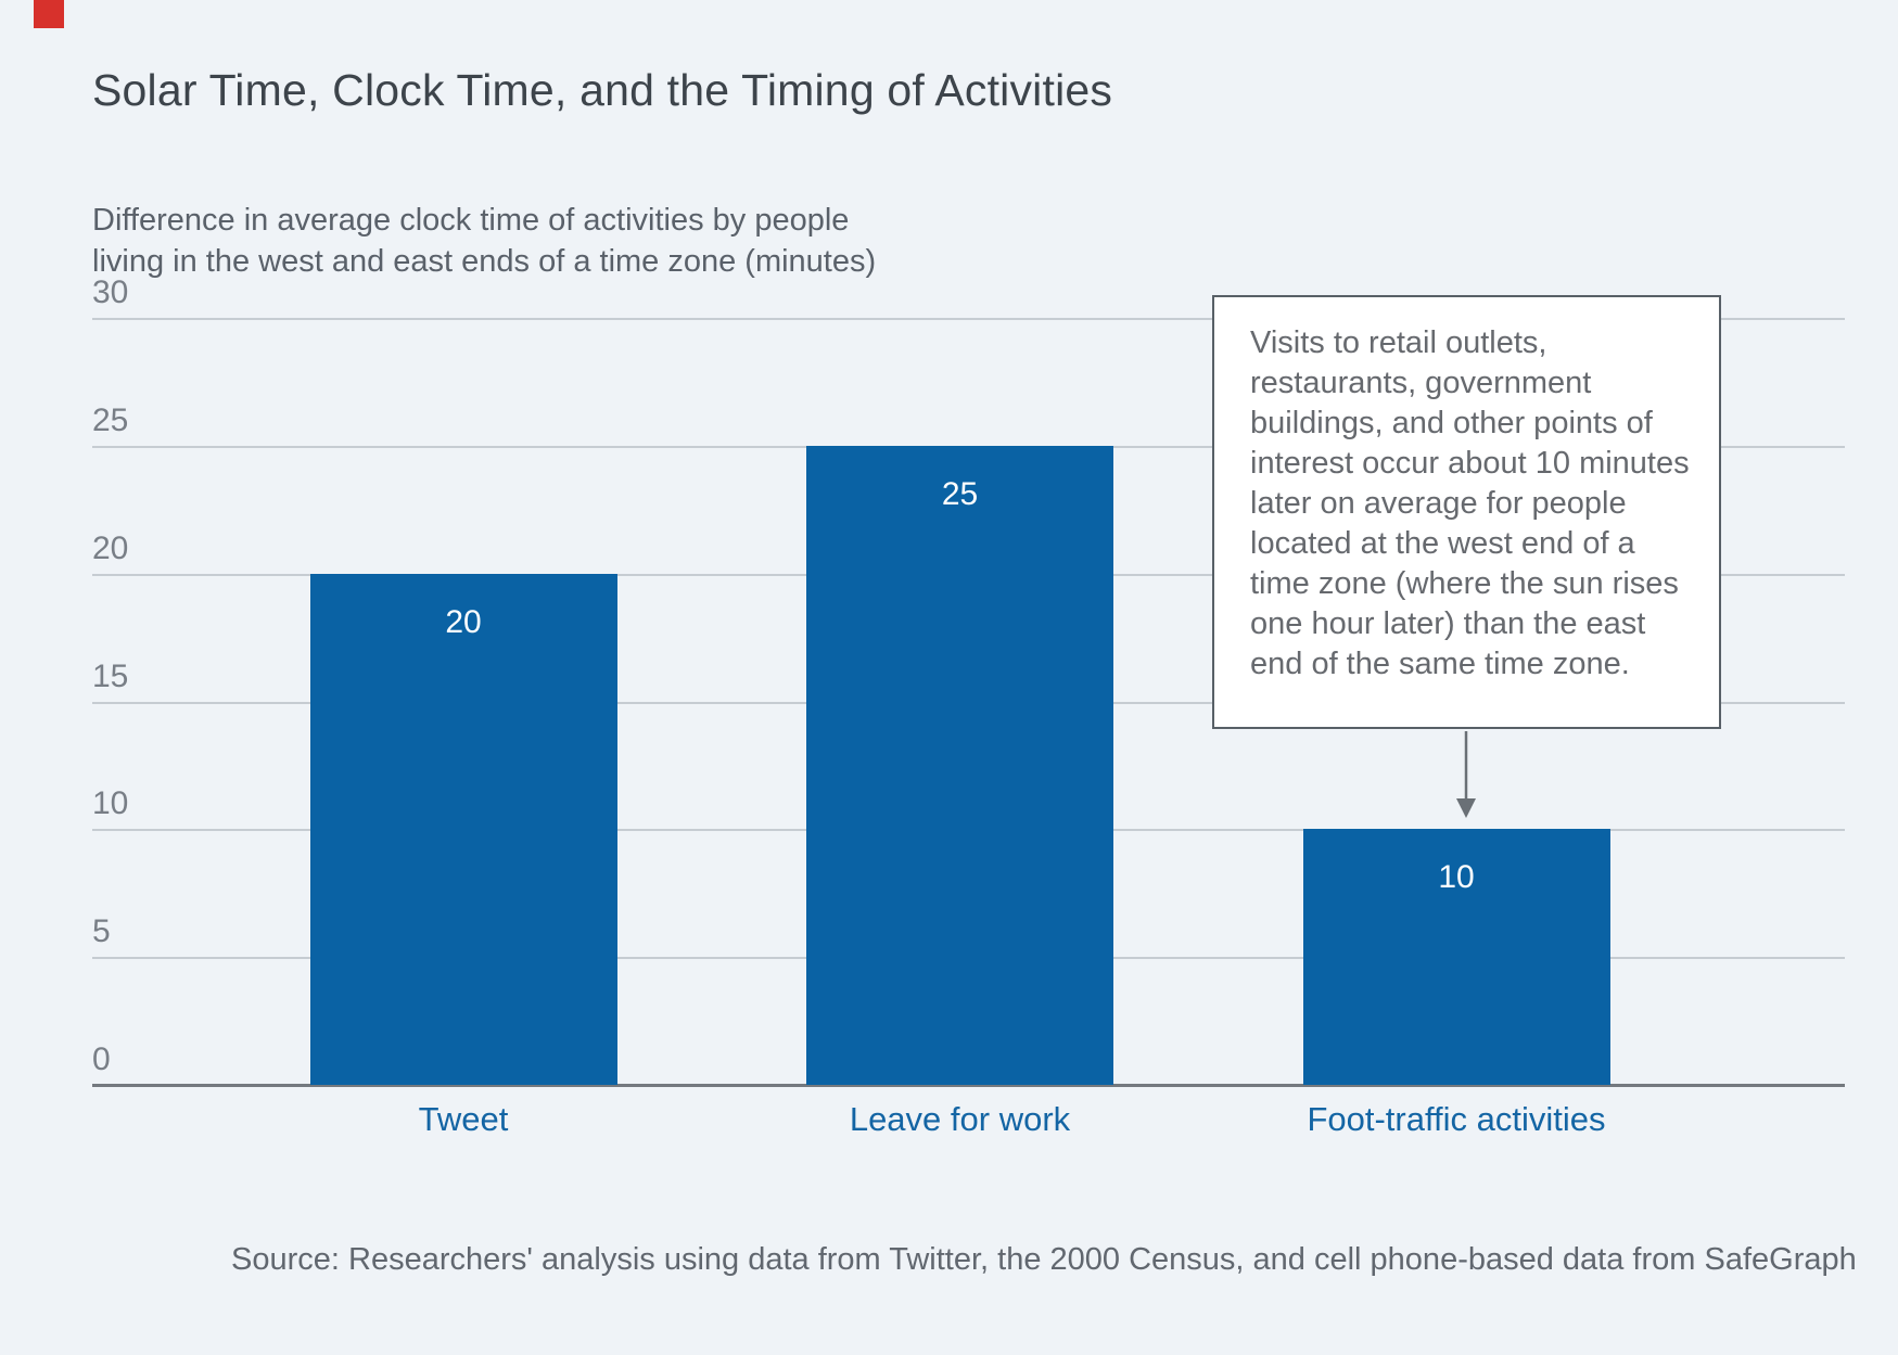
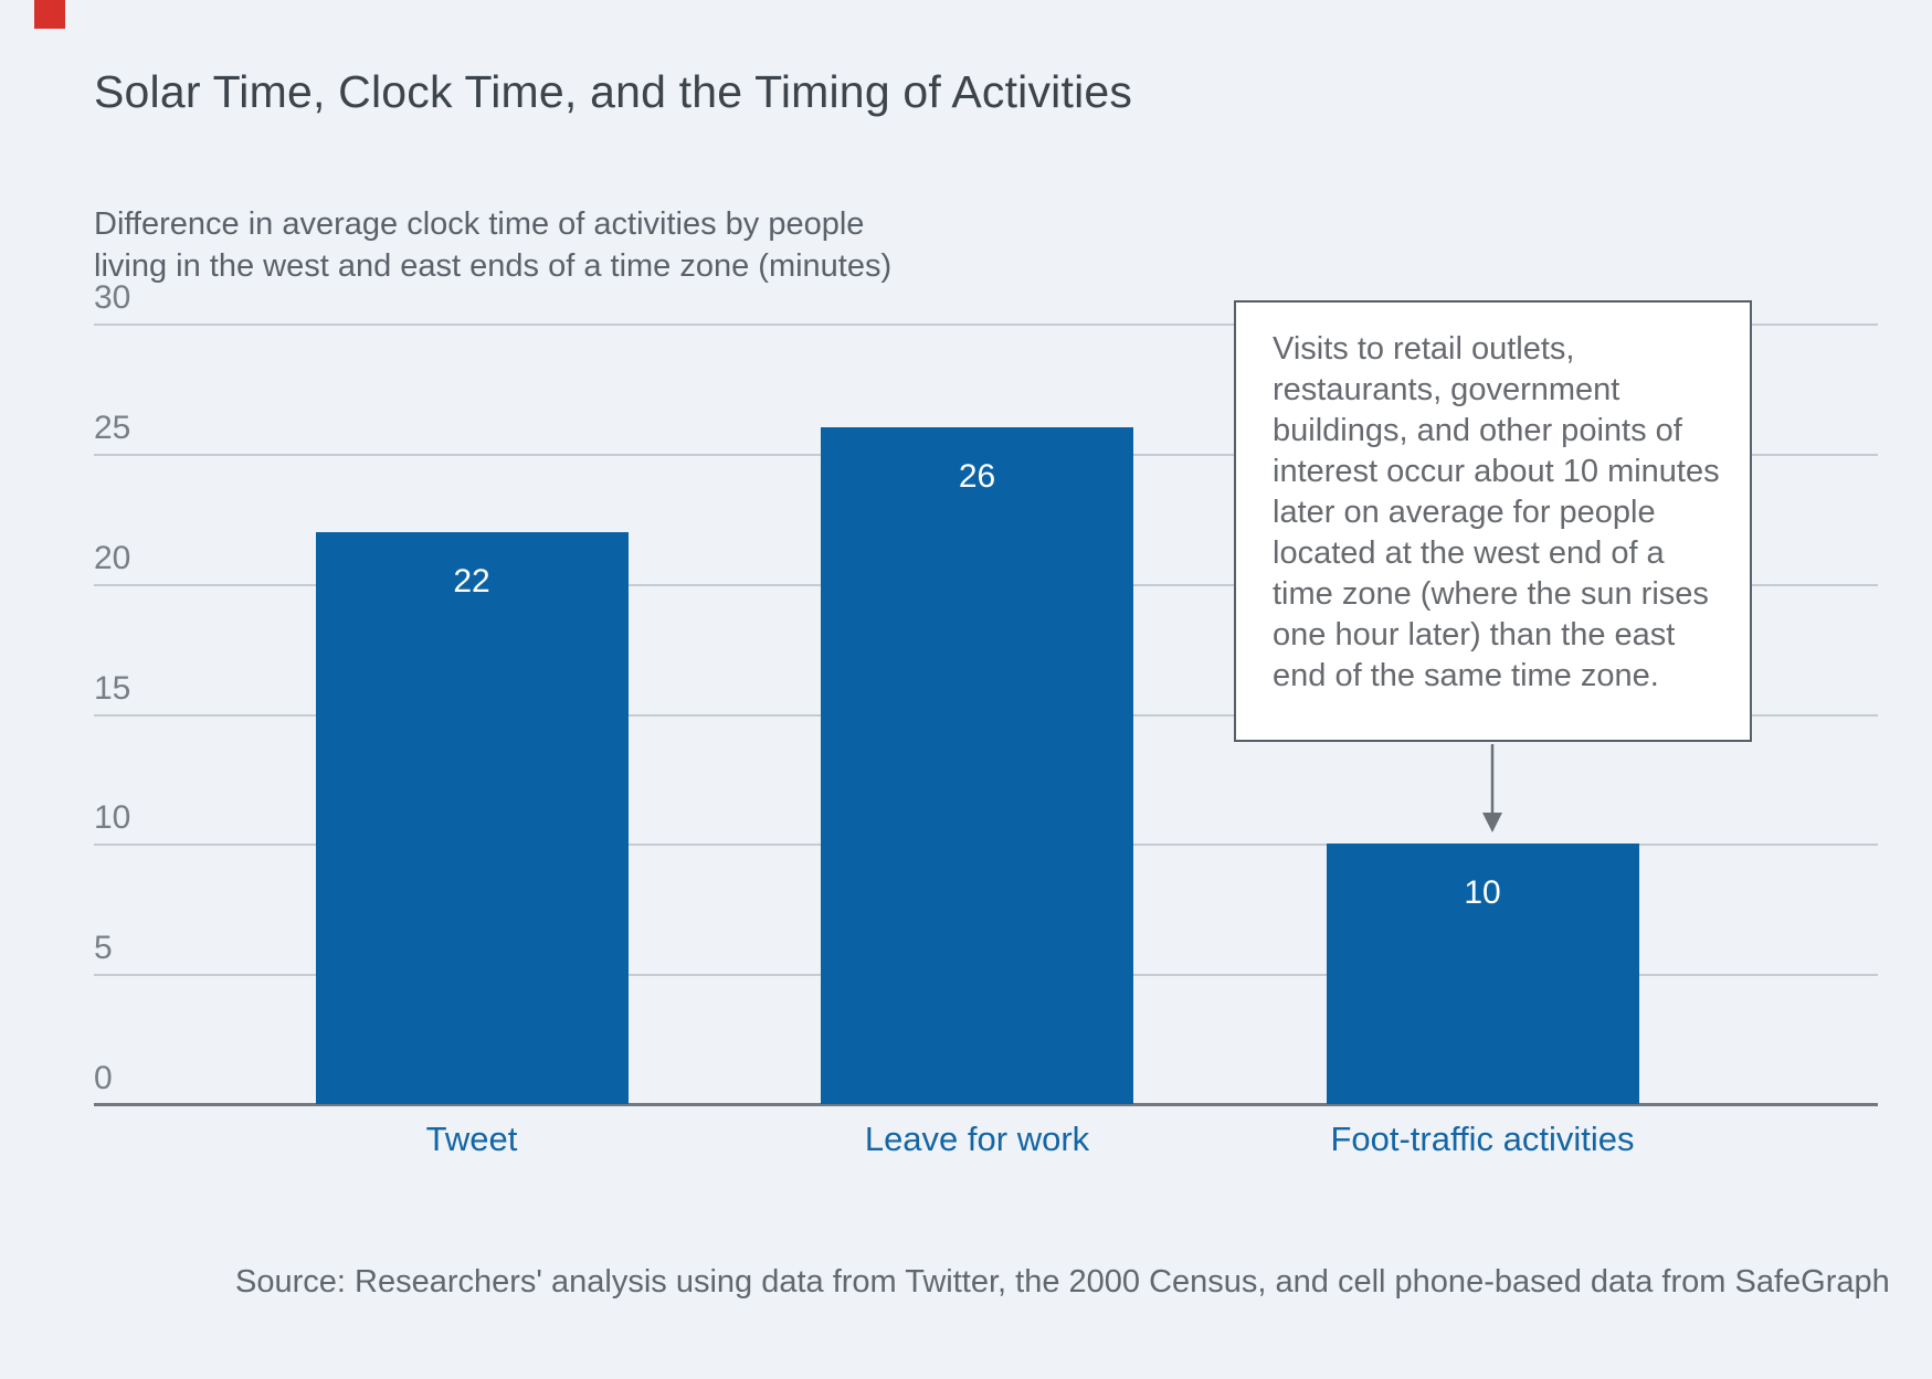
Tweet: 20 -> 22
Leave for work: 25 -> 26
